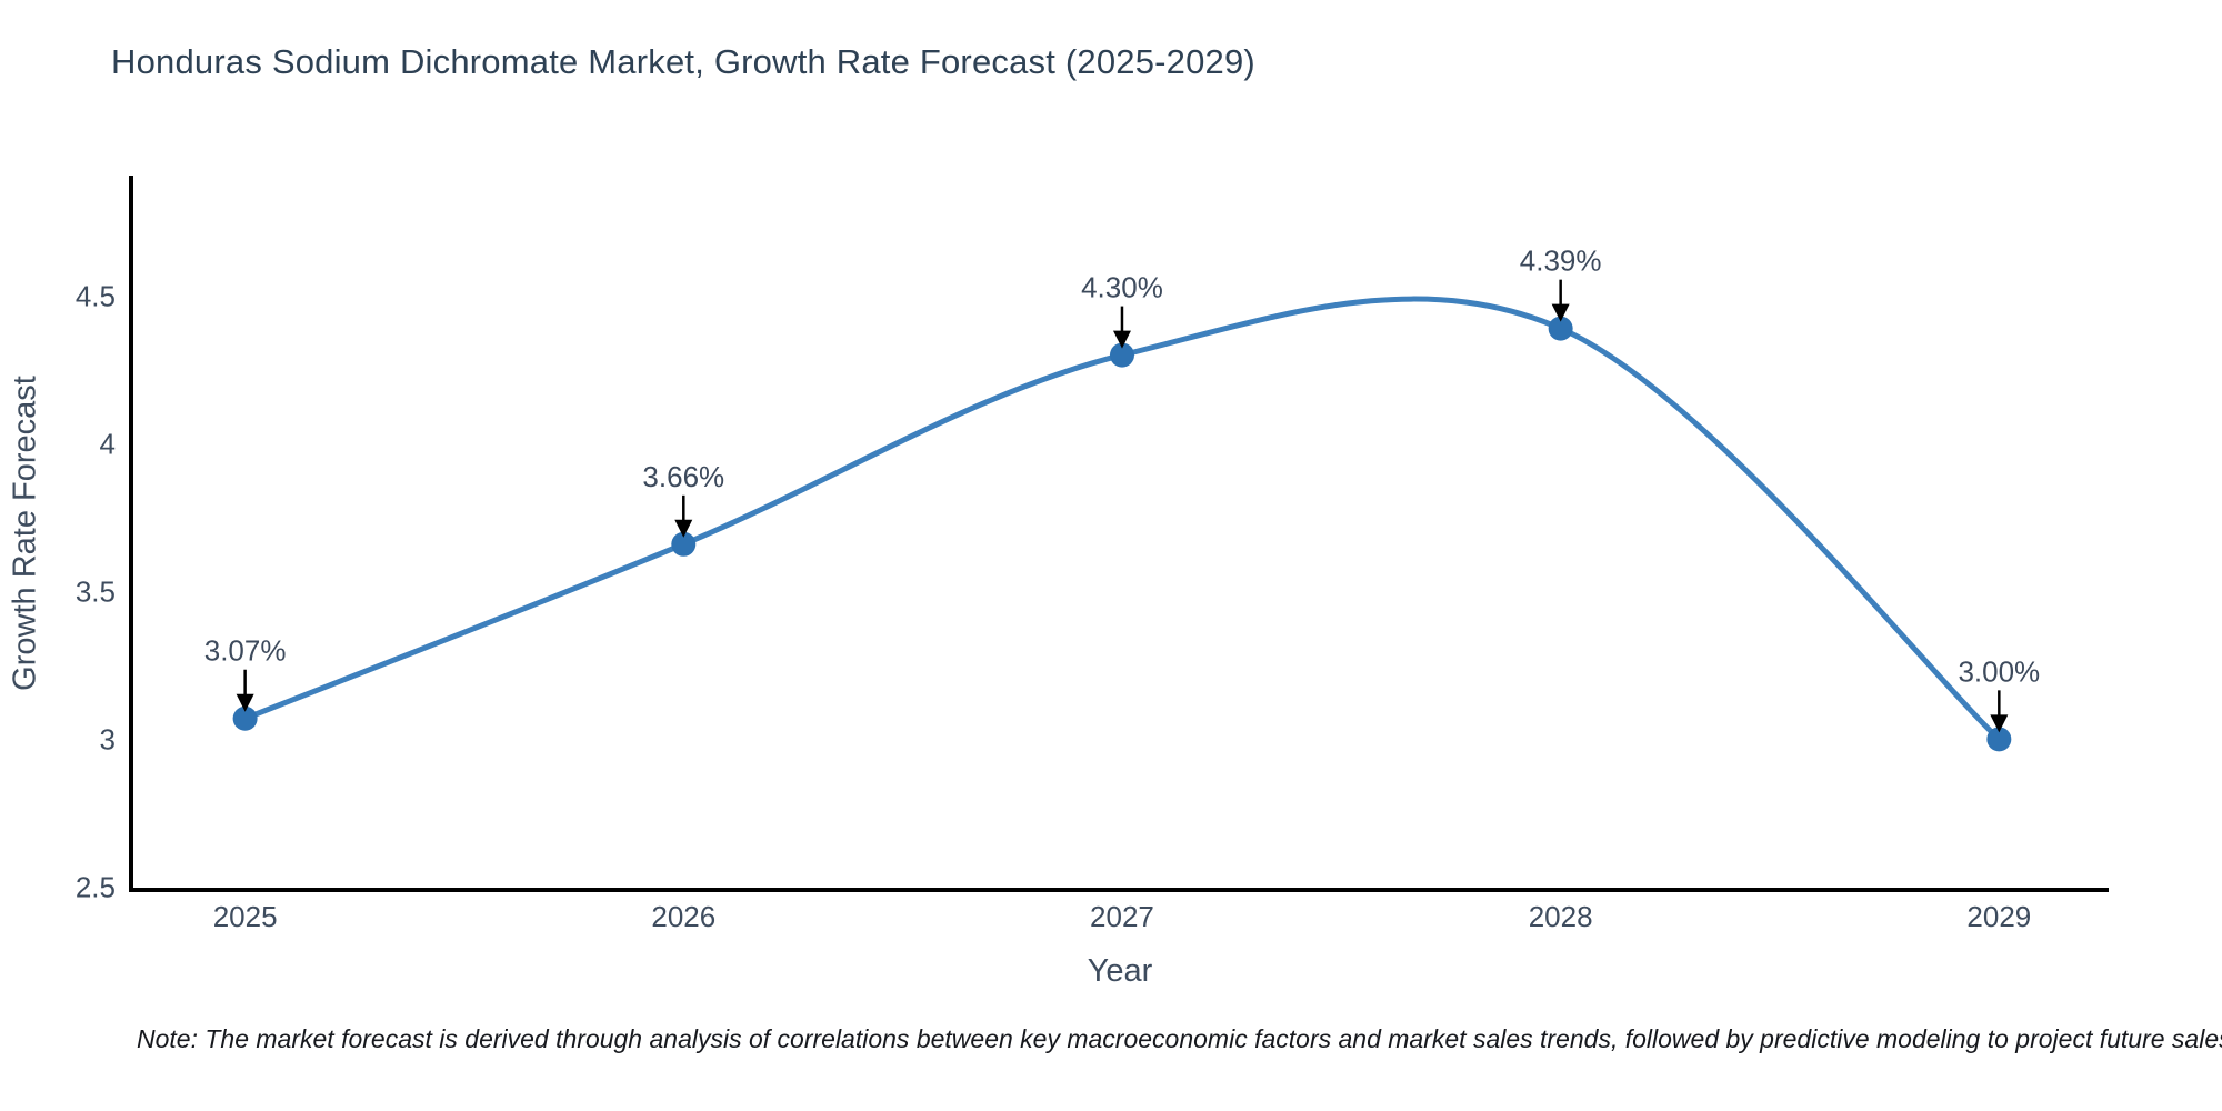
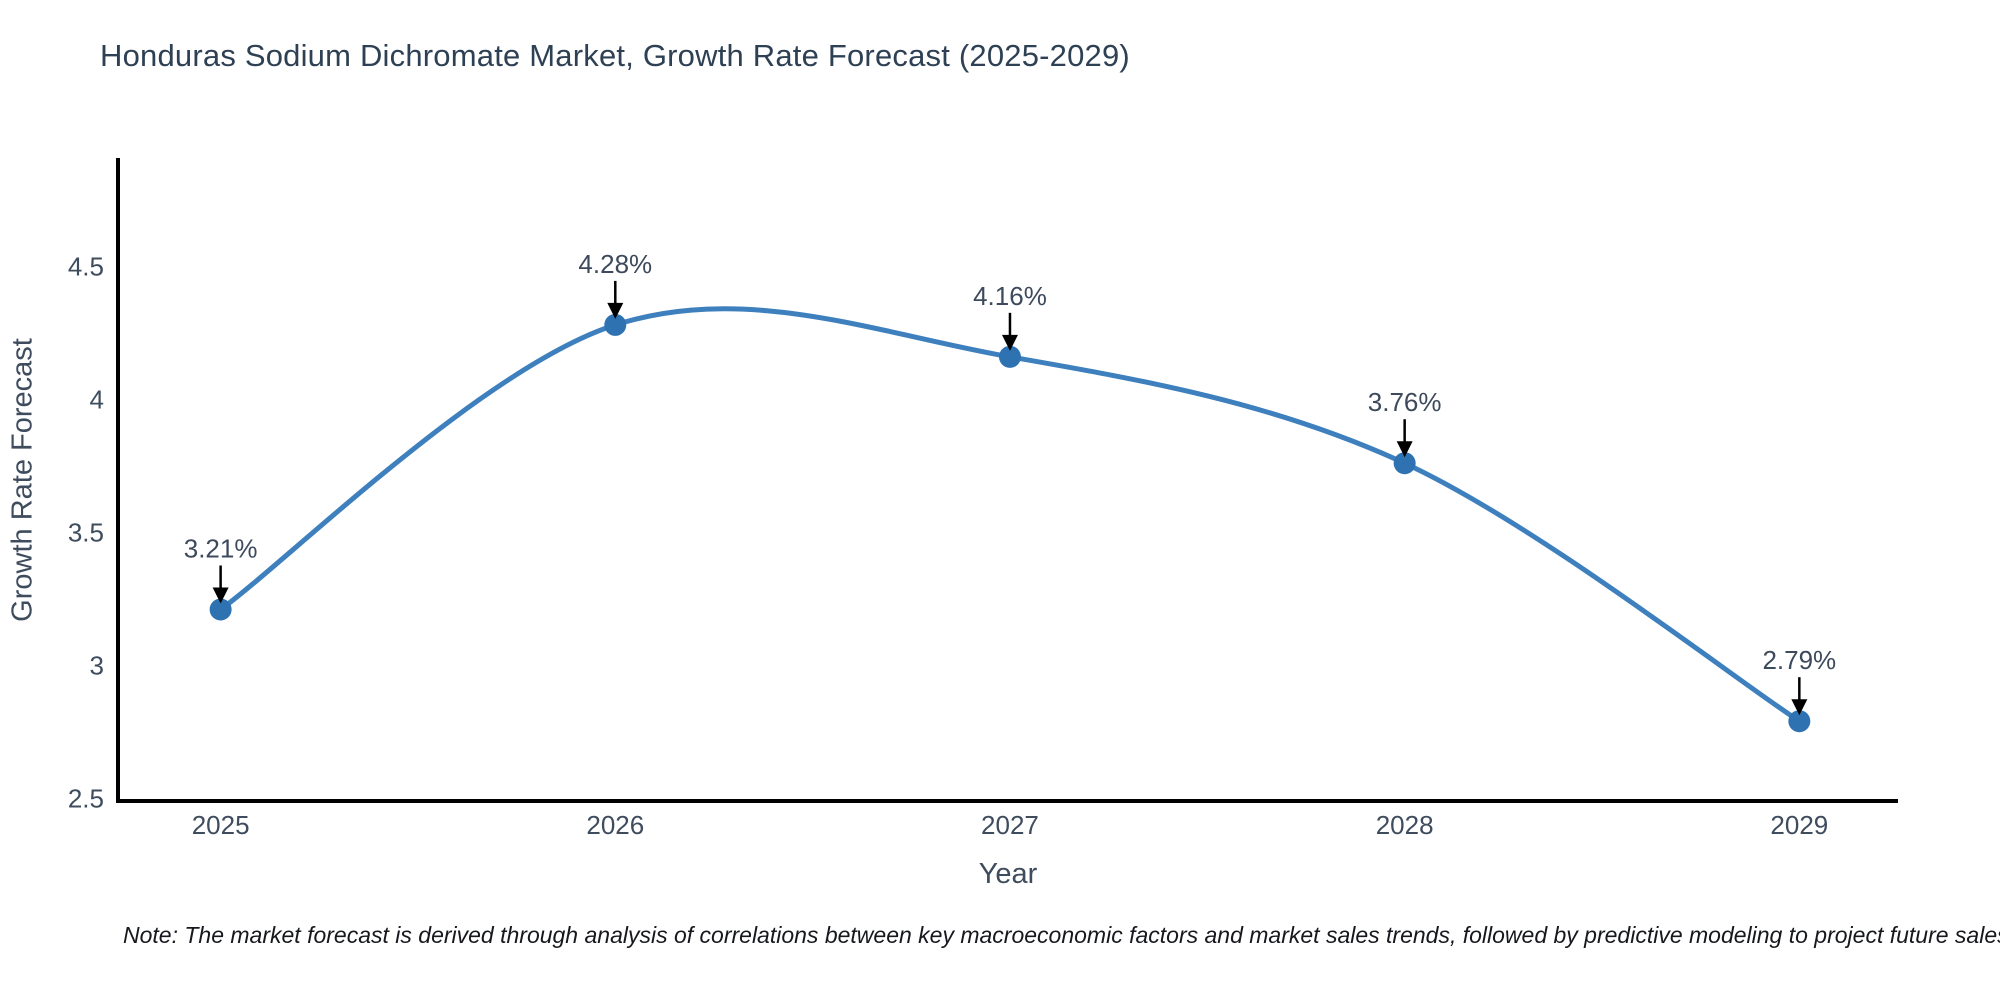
2025: 3.07% -> 3.21%
2026: 3.66% -> 4.28%
2027: 4.30% -> 4.16%
2028: 4.39% -> 3.76%
2029: 3.00% -> 2.79%
